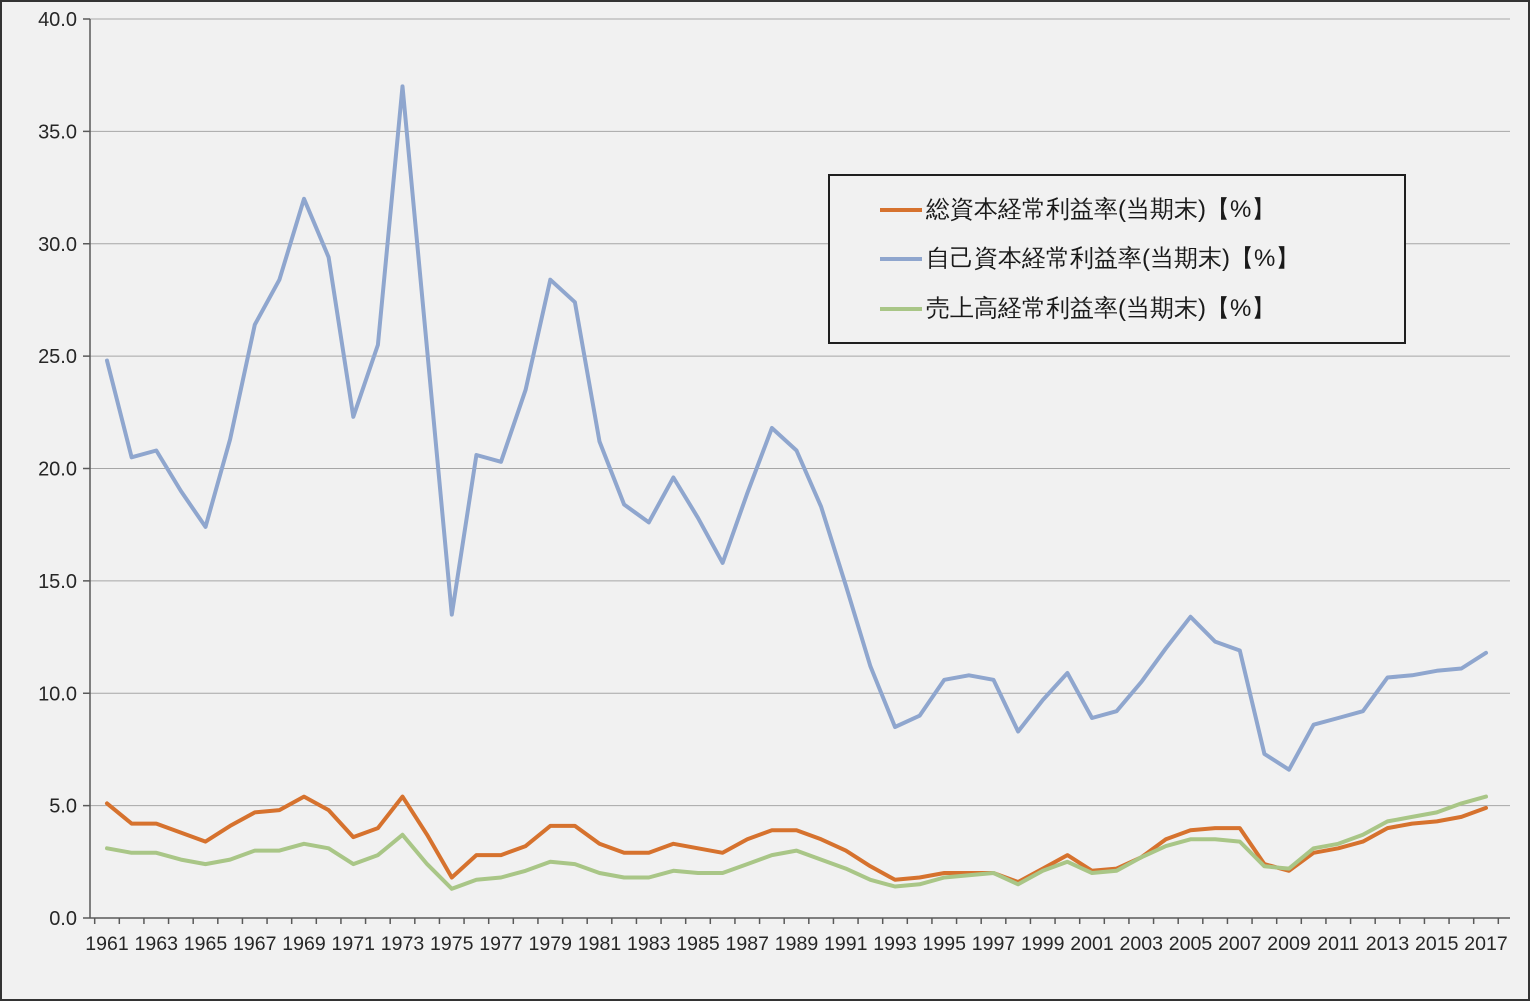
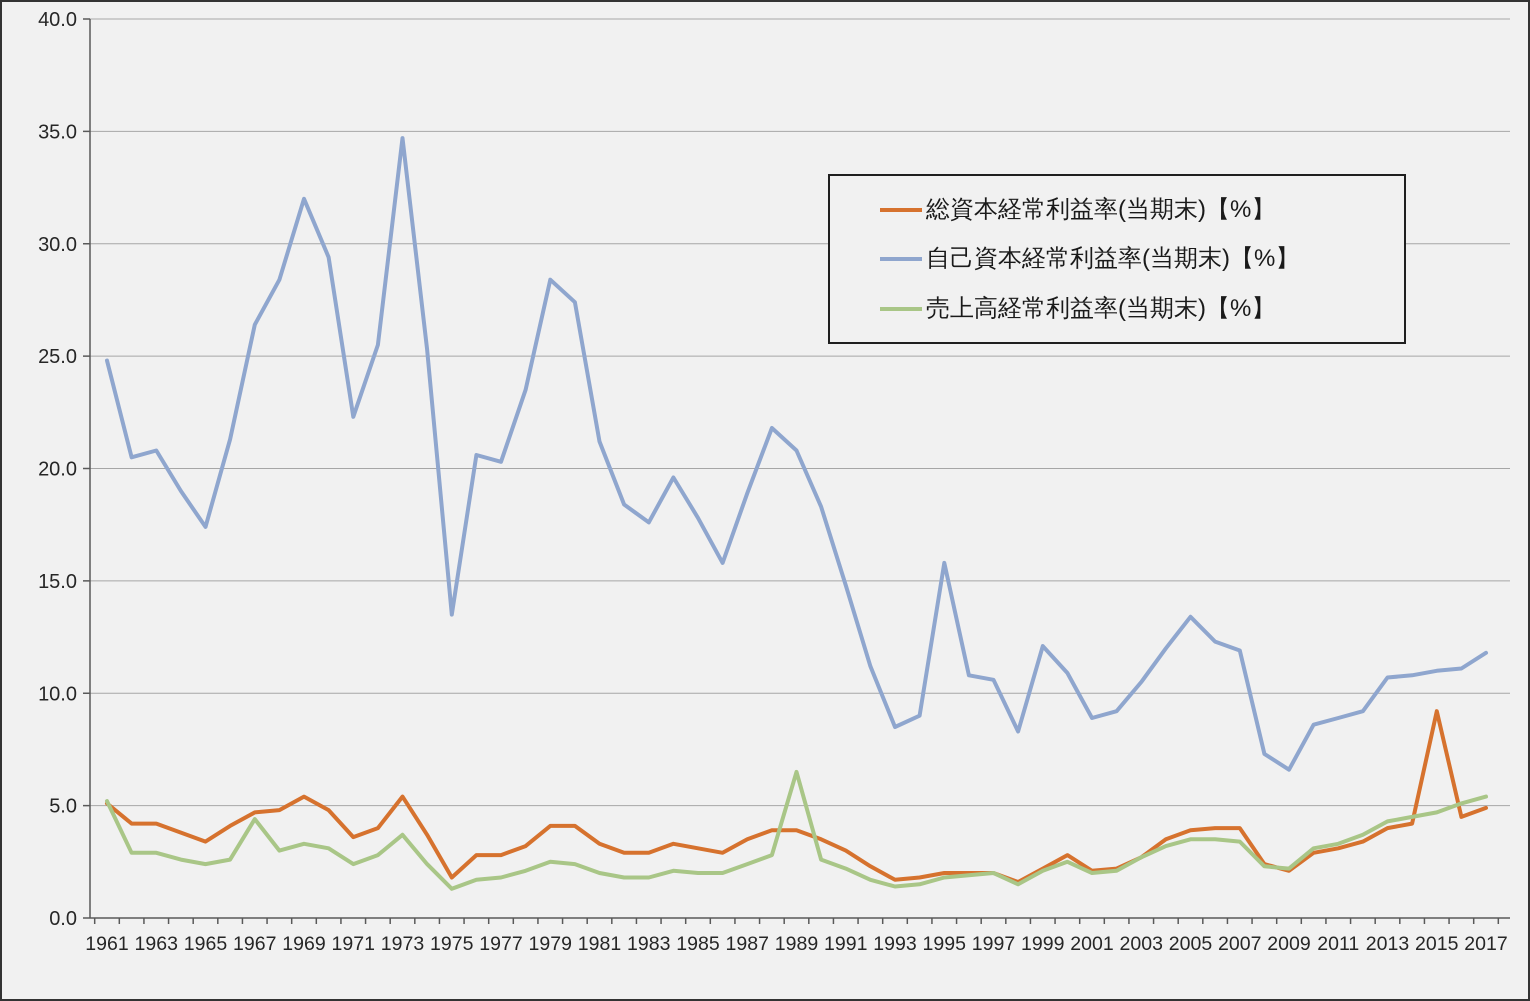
売上高経常利益率(当期末)【%】/1961: 3.1 -> 5.2
売上高経常利益率(当期末)【%】/1967: 3.0 -> 4.4
自己資本経常利益率(当期末)【%】/1973: 37.0 -> 34.7
売上高経常利益率(当期末)【%】/1989: 3.0 -> 6.5
自己資本経常利益率(当期末)【%】/1995: 10.6 -> 15.8
自己資本経常利益率(当期末)【%】/1999: 9.7 -> 12.1
総資本経常利益率(当期末)【%】/2015: 4.3 -> 9.2
